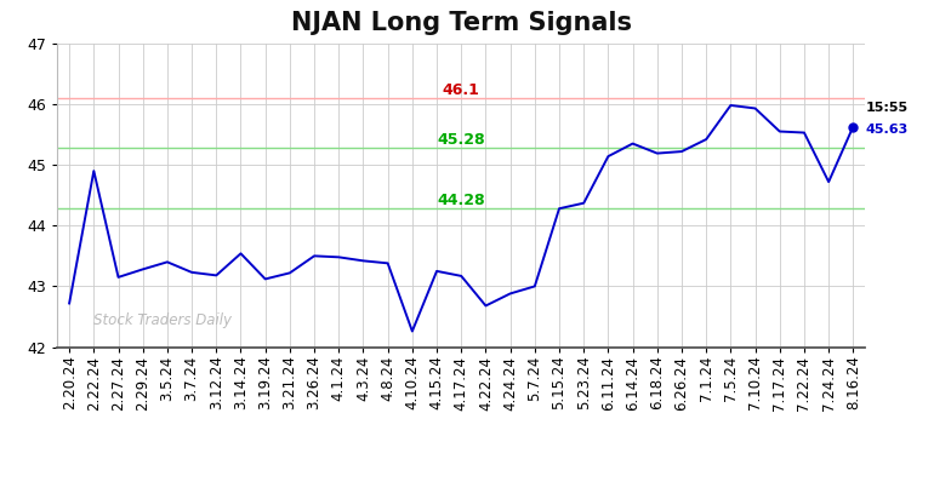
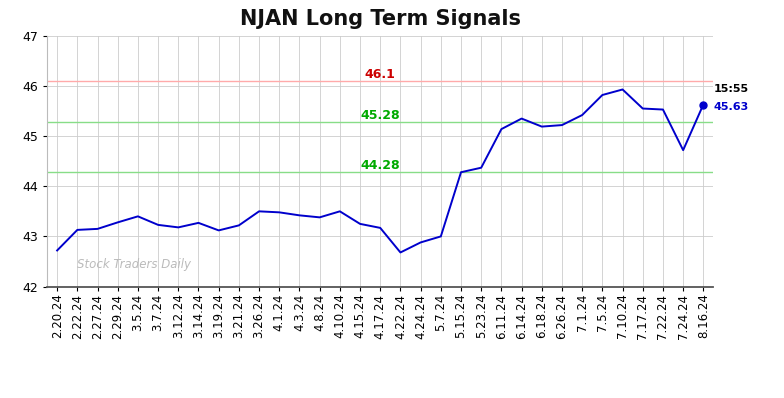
2.22.24: 44.90 -> 43.13
3.14.24: 43.54 -> 43.27
4.10.24: 42.26 -> 43.50
7.5.24: 45.98 -> 45.82
